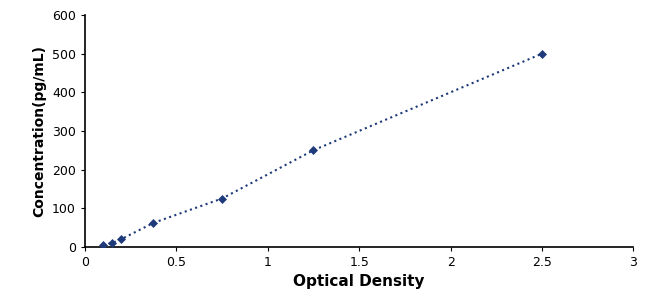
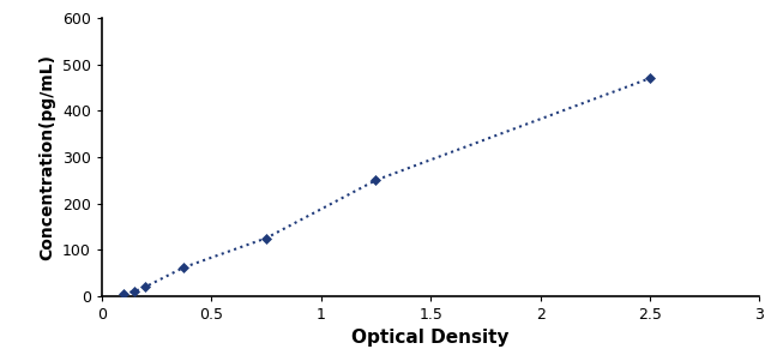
2.5: 500 -> 470
